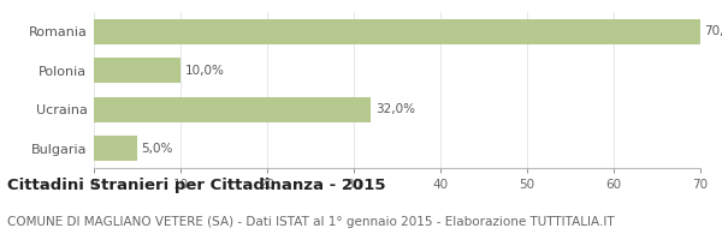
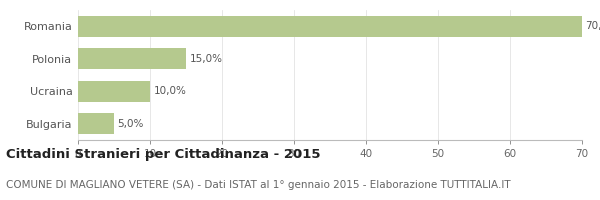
Polonia: 10,0% -> 15,0%
Ucraina: 32,0% -> 10,0%
